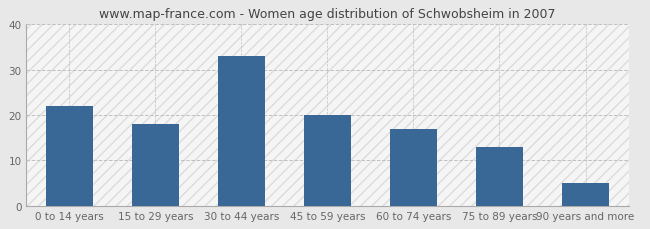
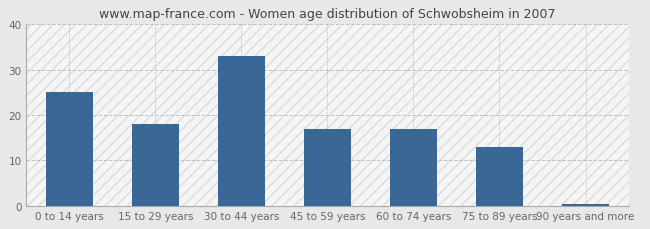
0 to 14 years: 22.0 -> 25.0
45 to 59 years: 20.0 -> 17.0
90 years and more: 5.0 -> 0.4
